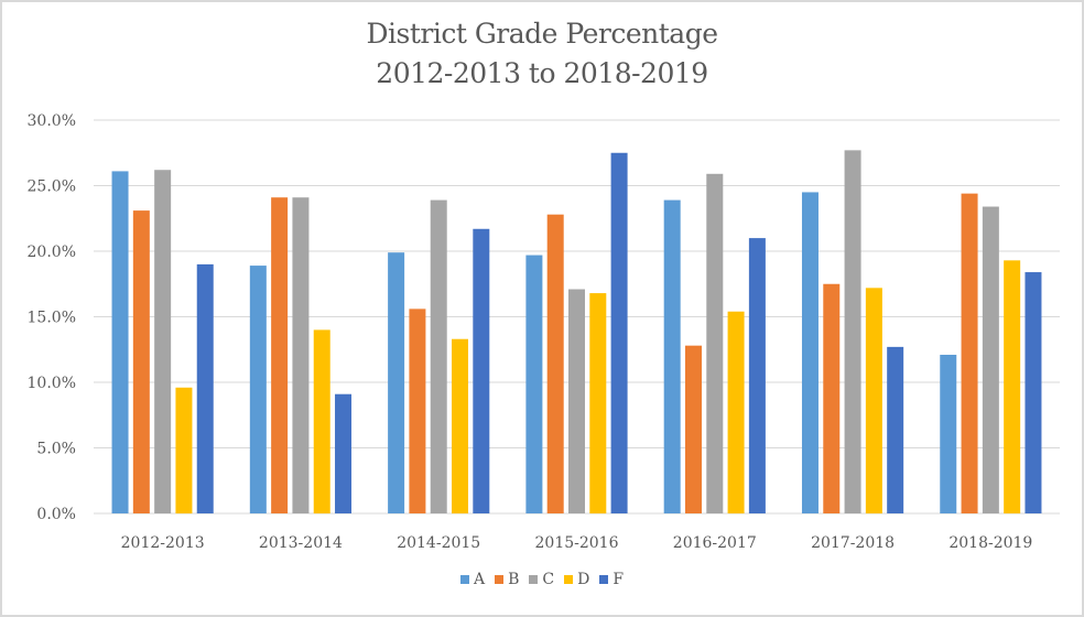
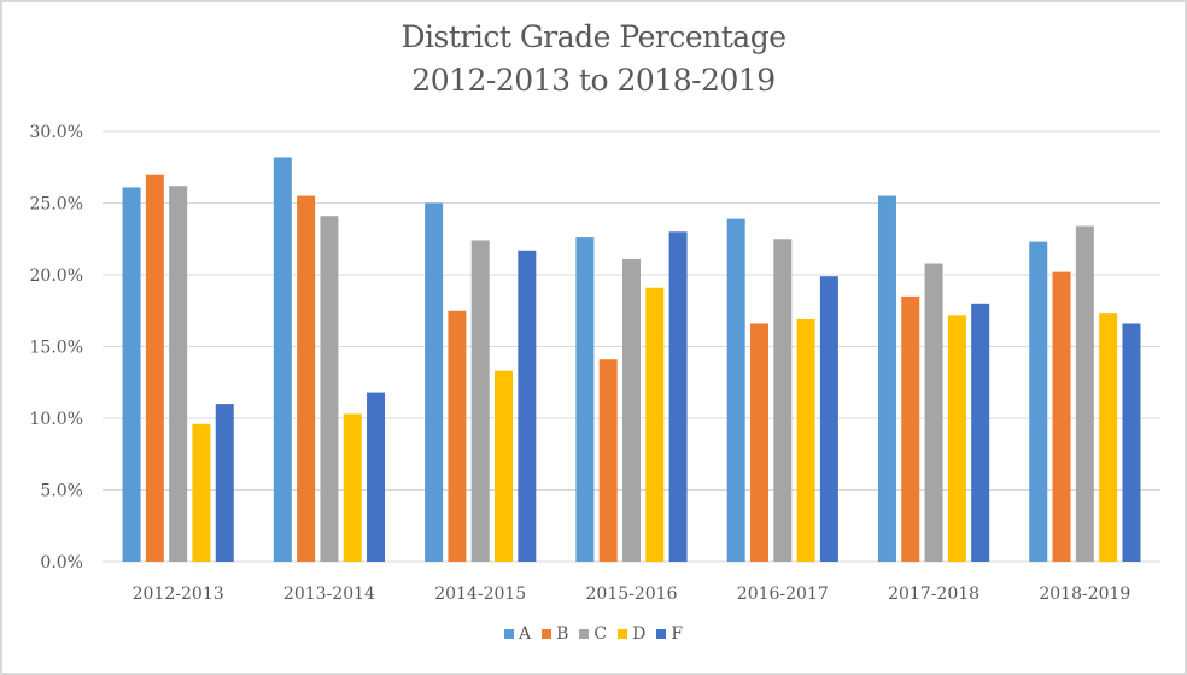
B/2012-2013: 23.1% -> 27.0%
F/2012-2013: 19.0% -> 11.0%
A/2013-2014: 18.9% -> 28.2%
B/2013-2014: 24.1% -> 25.5%
D/2013-2014: 14.0% -> 10.3%
F/2013-2014: 9.1% -> 11.8%
A/2014-2015: 19.9% -> 25.0%
B/2014-2015: 15.6% -> 17.5%
C/2014-2015: 23.9% -> 22.4%
A/2015-2016: 19.7% -> 22.6%
B/2015-2016: 22.8% -> 14.1%
C/2015-2016: 17.1% -> 21.1%
D/2015-2016: 16.8% -> 19.1%
F/2015-2016: 27.5% -> 23.0%
B/2016-2017: 12.8% -> 16.6%
C/2016-2017: 25.9% -> 22.5%
D/2016-2017: 15.4% -> 16.9%
F/2016-2017: 21.0% -> 19.9%
A/2017-2018: 24.5% -> 25.5%
B/2017-2018: 17.5% -> 18.5%
C/2017-2018: 27.7% -> 20.8%
F/2017-2018: 12.7% -> 18.0%
A/2018-2019: 12.1% -> 22.3%
B/2018-2019: 24.4% -> 20.2%
D/2018-2019: 19.3% -> 17.3%
F/2018-2019: 18.4% -> 16.6%
